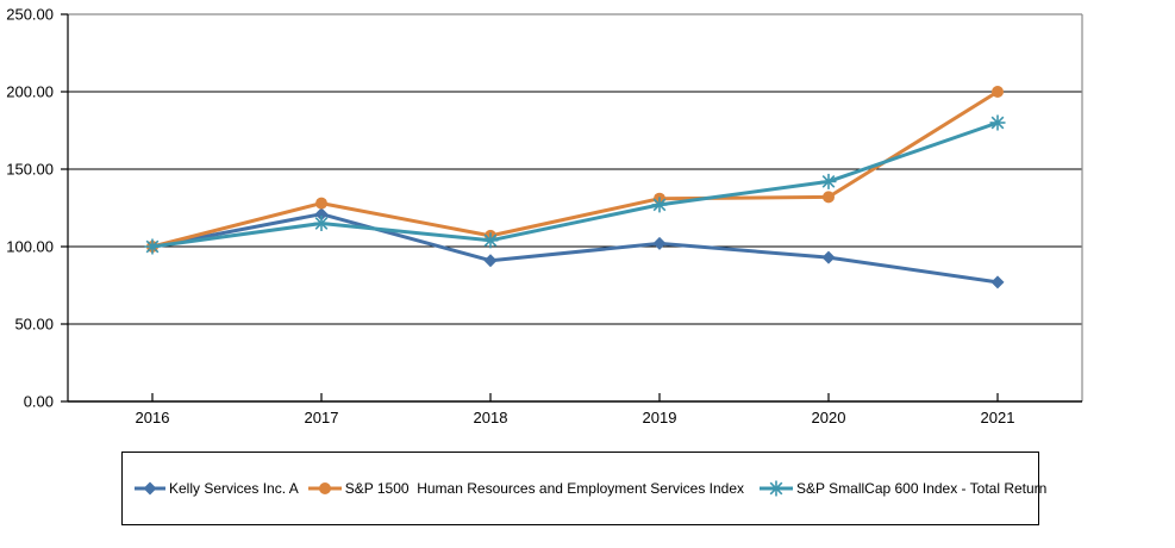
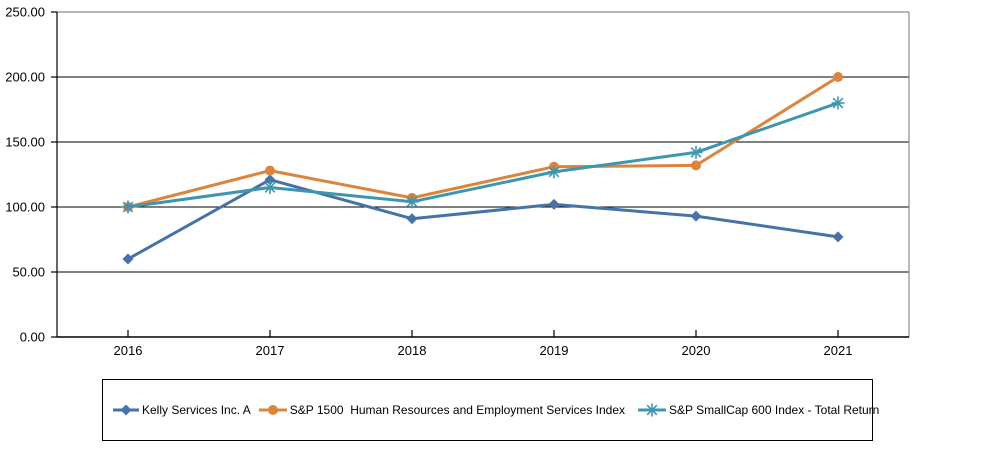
Kelly Services Inc. A/2016: 100 -> 60
